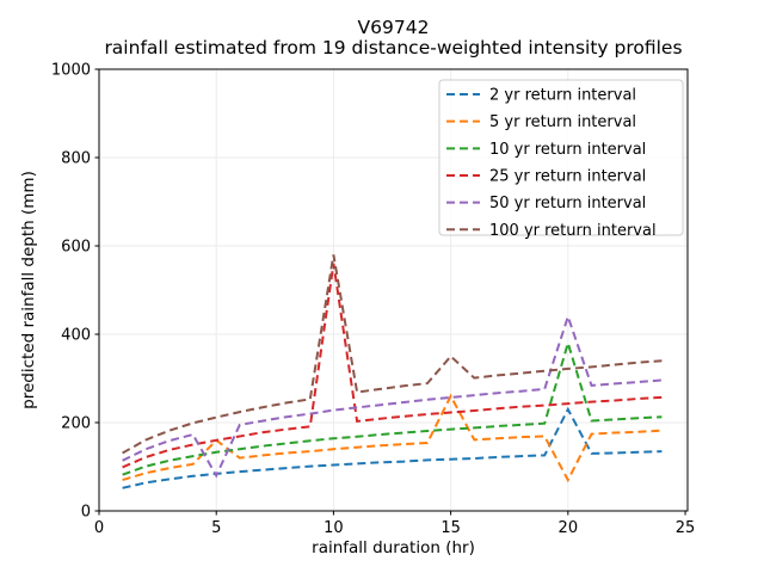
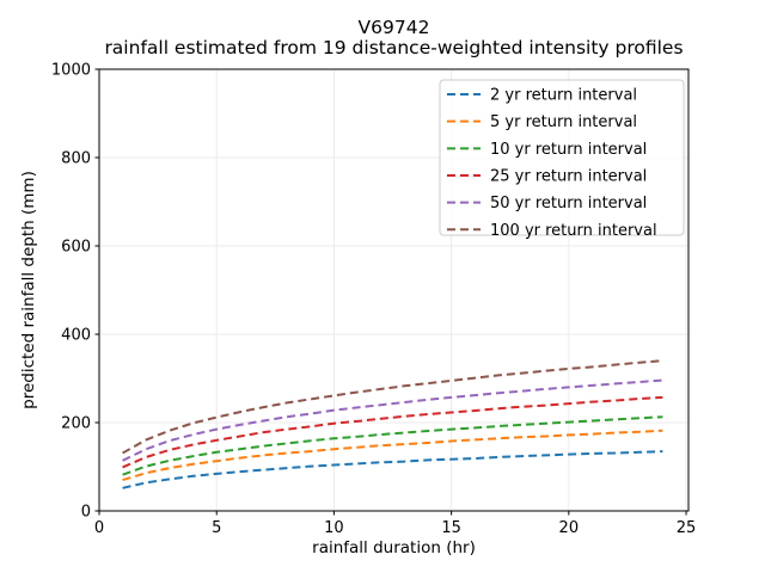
5 yr return interval/5: 160 -> 110
50 yr return interval/5: 80 -> 180
25 yr return interval/10: 560 -> 200
100 yr return interval/10: 580 -> 260
5 yr return interval/15: 260 -> 160
100 yr return interval/15: 350 -> 300
2 yr return interval/20: 230 -> 130
5 yr return interval/20: 70 -> 170
10 yr return interval/20: 380 -> 200
50 yr return interval/20: 440 -> 280
